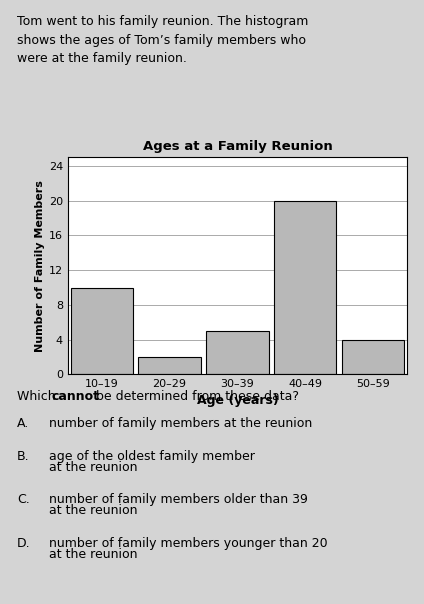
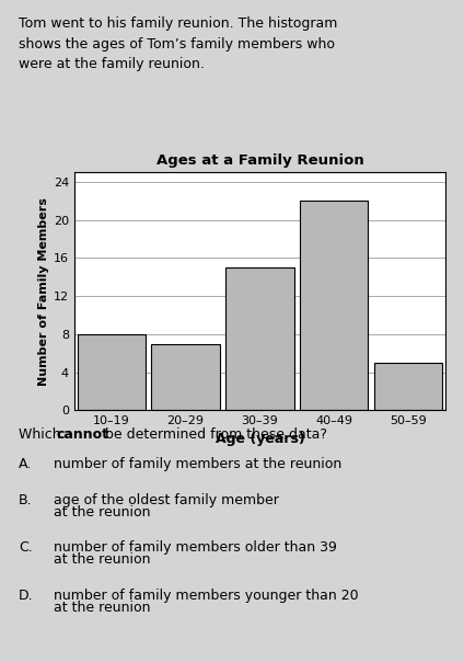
10–19: 10 -> 8
20–29: 2 -> 7
30–39: 5 -> 15
40–49: 20 -> 22
50–59: 4 -> 5
